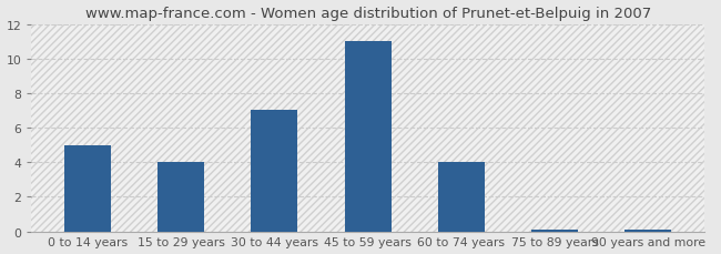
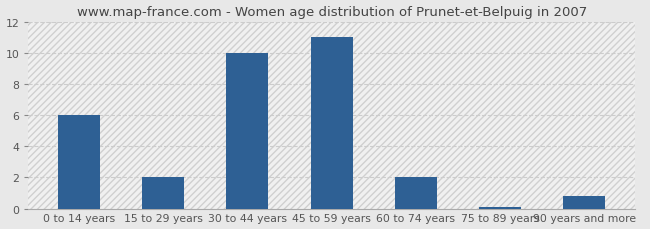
0 to 14 years: 5.0 -> 6.0
15 to 29 years: 4.0 -> 2.0
30 to 44 years: 7.0 -> 10.0
60 to 74 years: 4.0 -> 2.0
90 years and more: 0.1 -> 0.8
